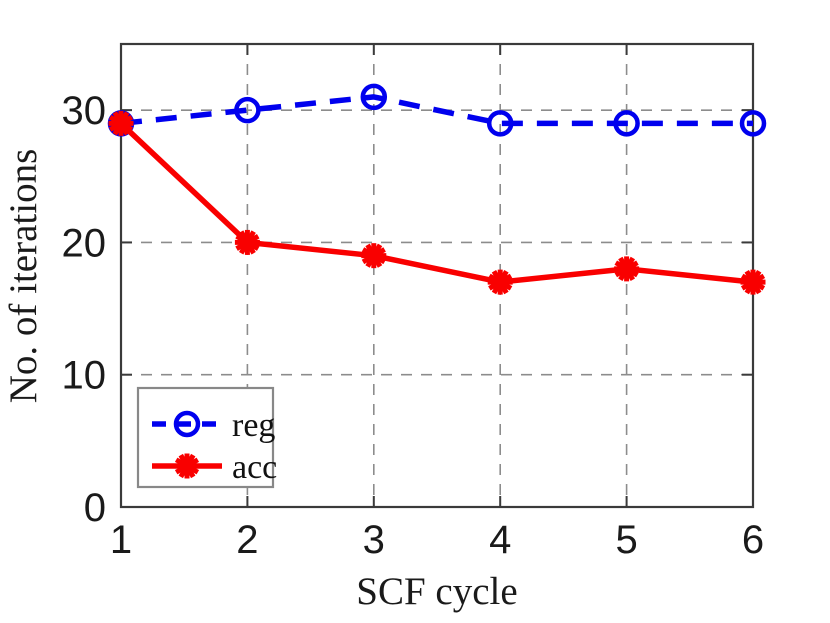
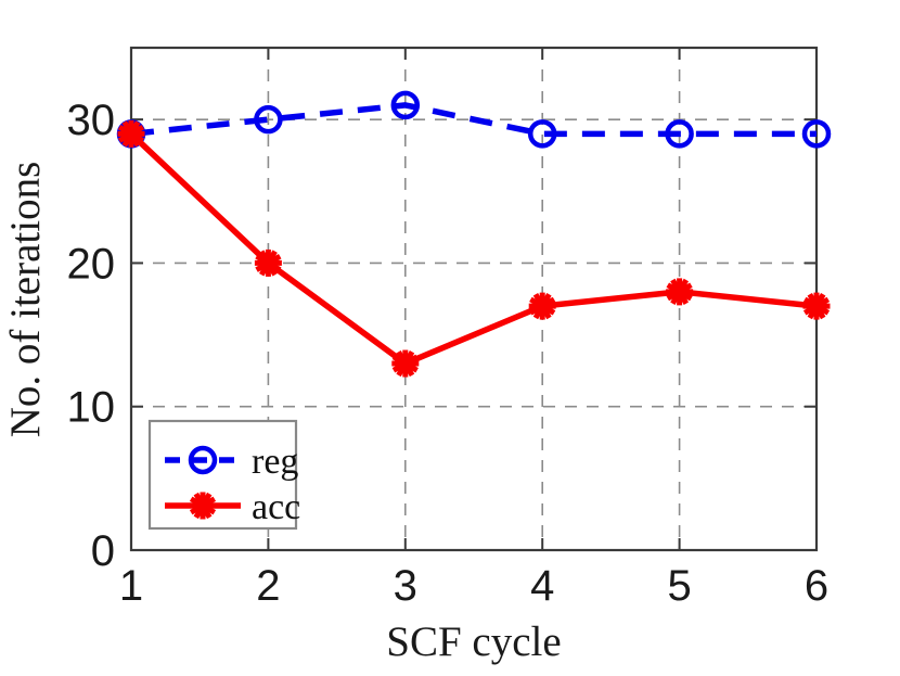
acc/3: 19 -> 13
